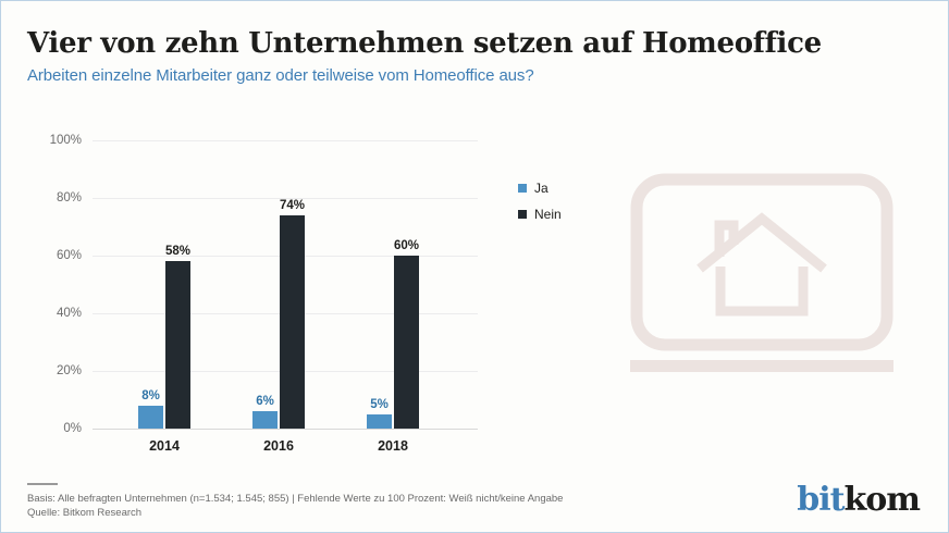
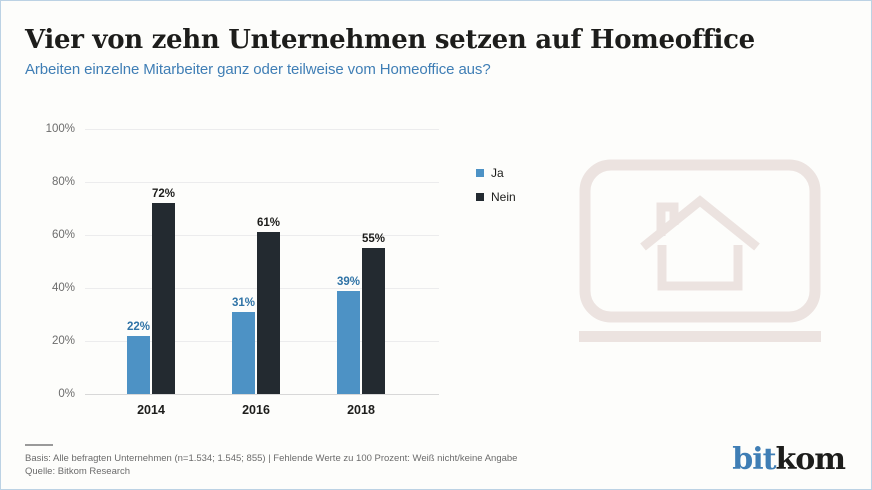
Ja/2014: 8% -> 22%
Nein/2014: 58% -> 72%
Ja/2016: 6% -> 31%
Nein/2016: 74% -> 61%
Ja/2018: 5% -> 39%
Nein/2018: 60% -> 55%
